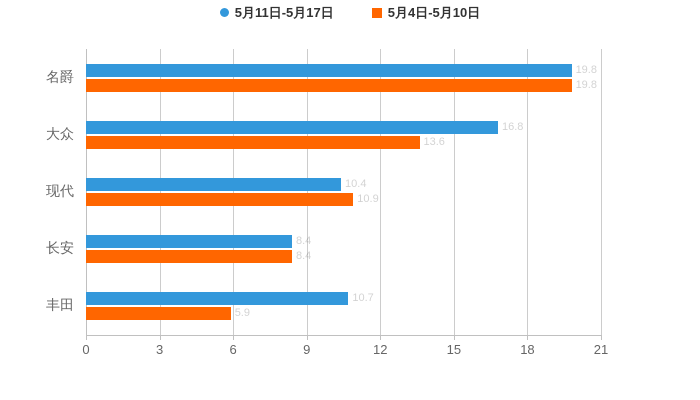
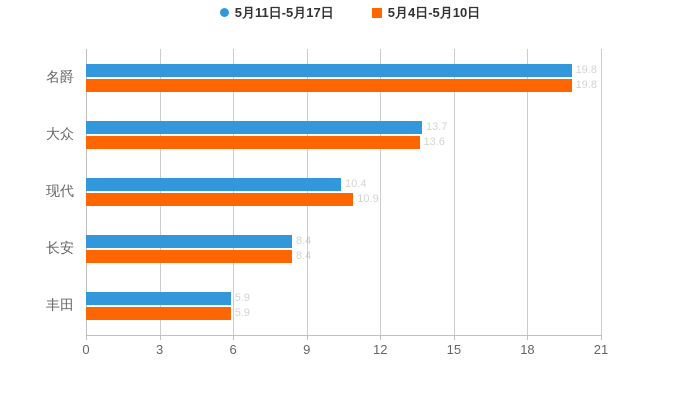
5月11日-5月17日/大众: 16.8 -> 13.7
5月11日-5月17日/丰田: 10.7 -> 5.9
